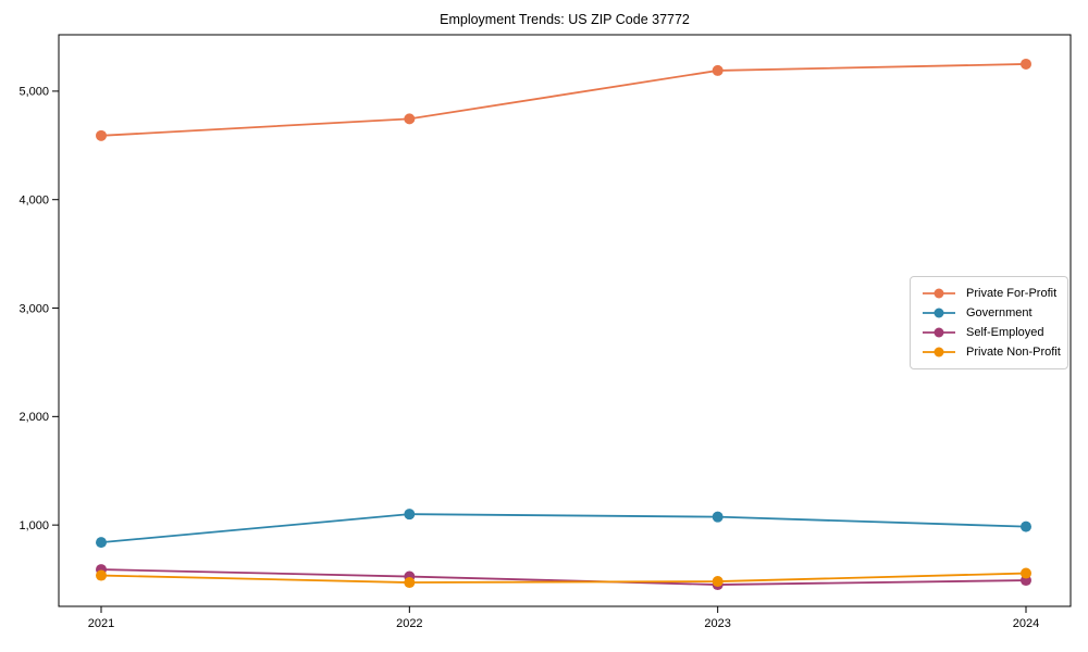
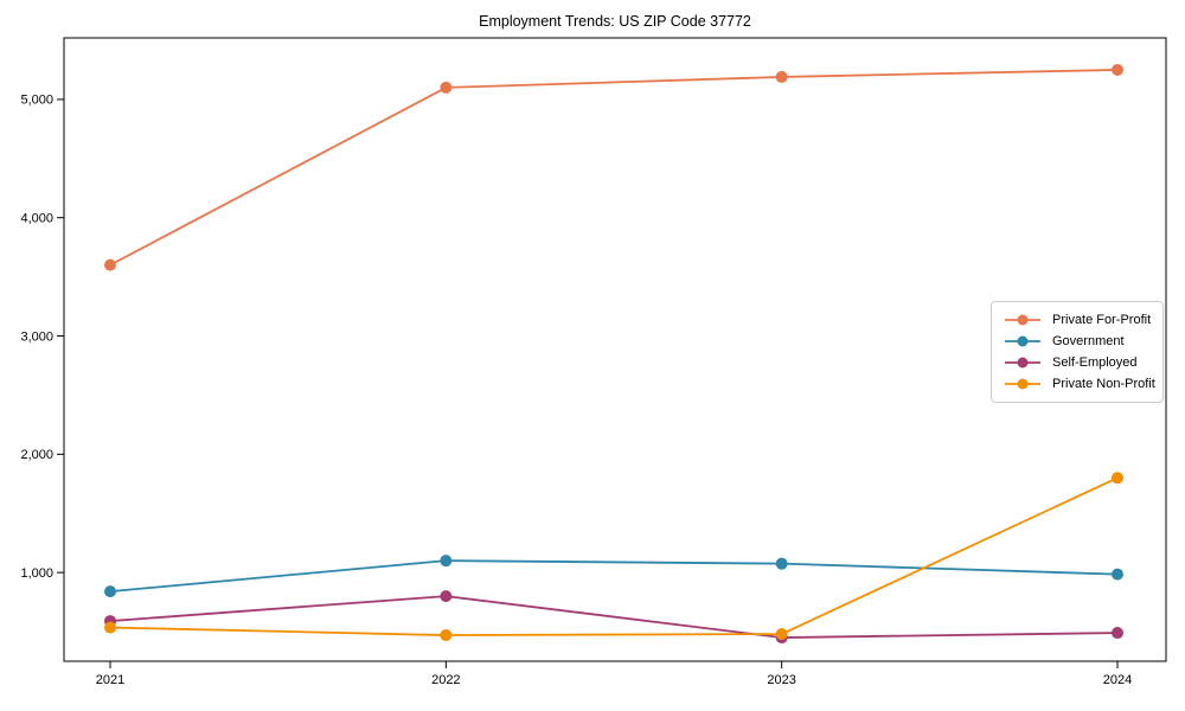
Private For-Profit/2021: 4600 -> 3600
Private For-Profit/2022: 4700 -> 5100
Self-Employed/2022: 500 -> 800
Private Non-Profit/2024: 600 -> 1800
